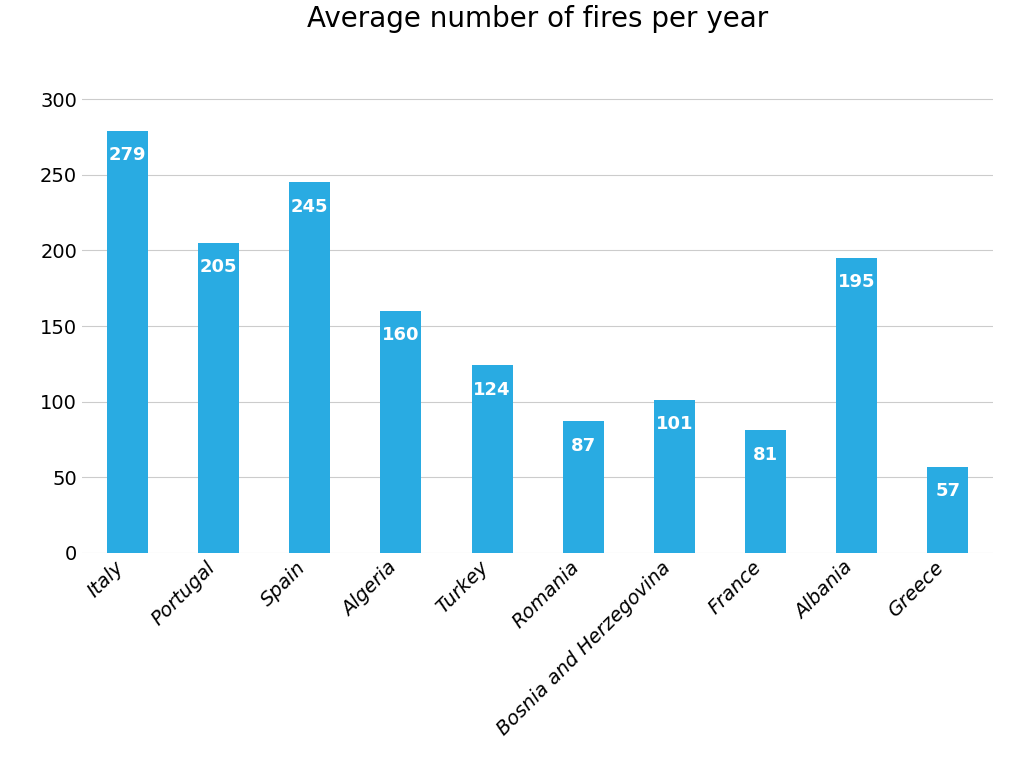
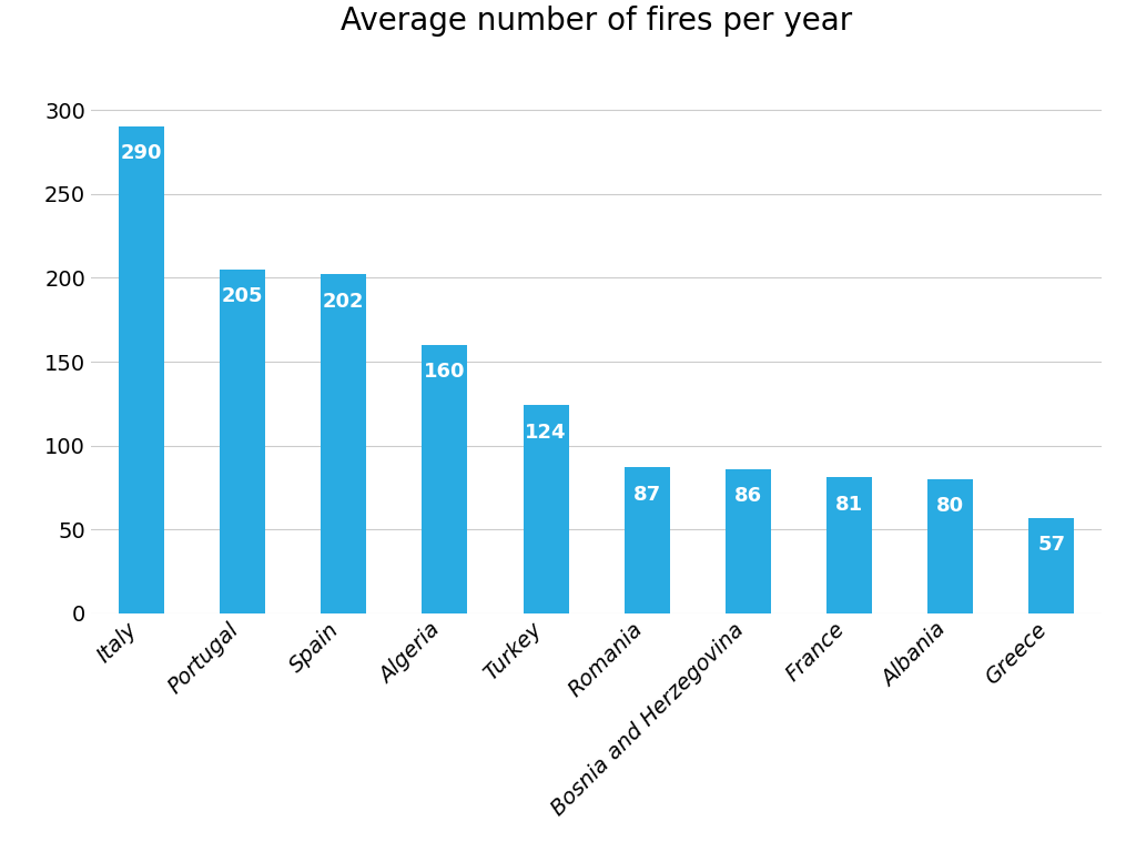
Italy: 279 -> 290
Spain: 245 -> 202
Bosnia and Herzegovina: 101 -> 86
Albania: 195 -> 80
